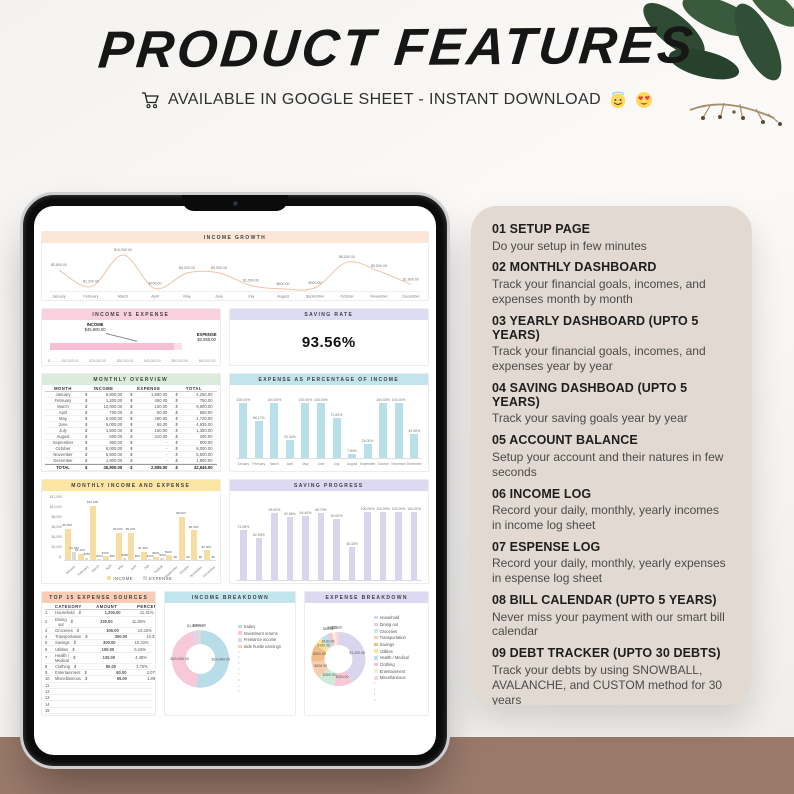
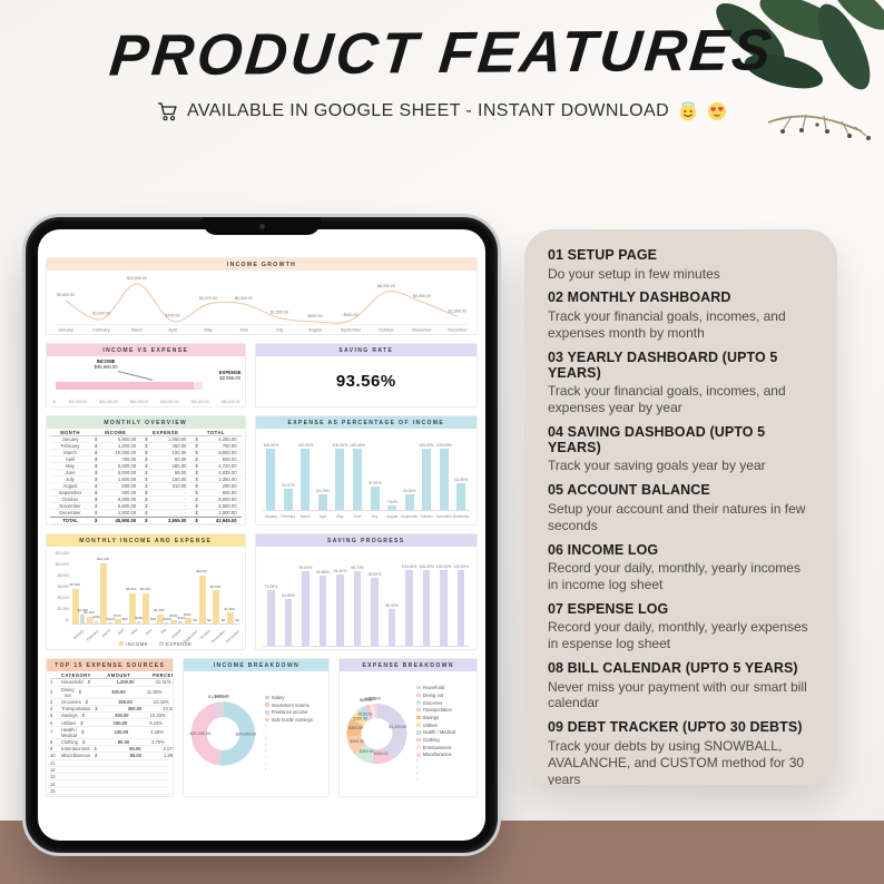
EXPENSE AS PERCENTAGE OF INCOME/February: 66.17% -> 34.37%
EXPENSE AS PERCENTAGE OF INCOME/April: 33.34% -> 24.75%
EXPENSE AS PERCENTAGE OF INCOME/July: 72.63% -> 37.90%
